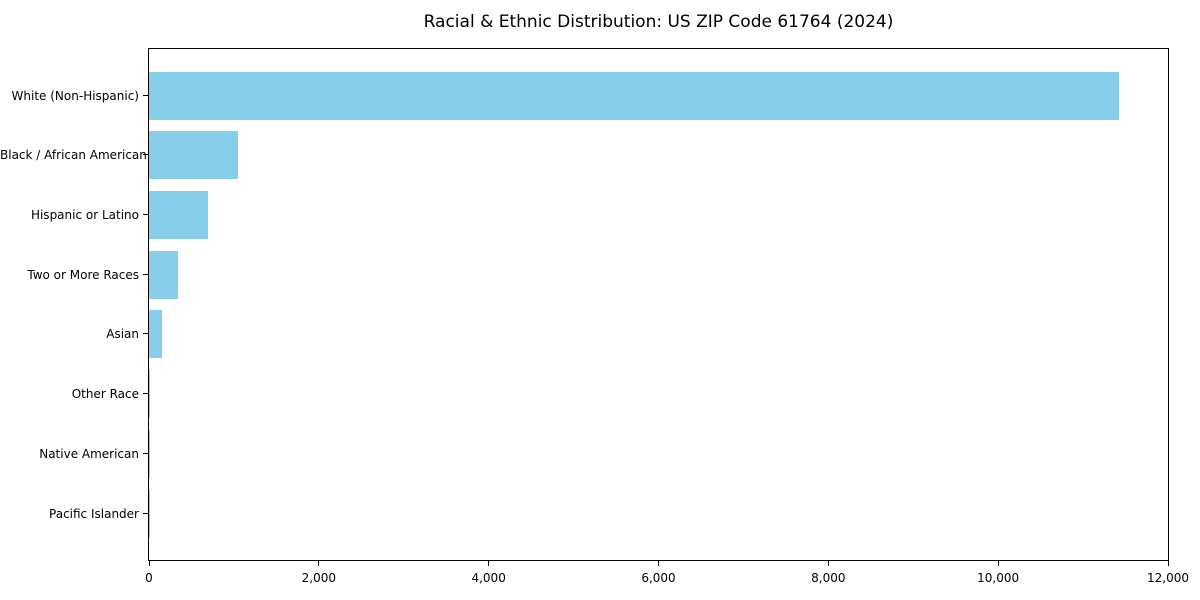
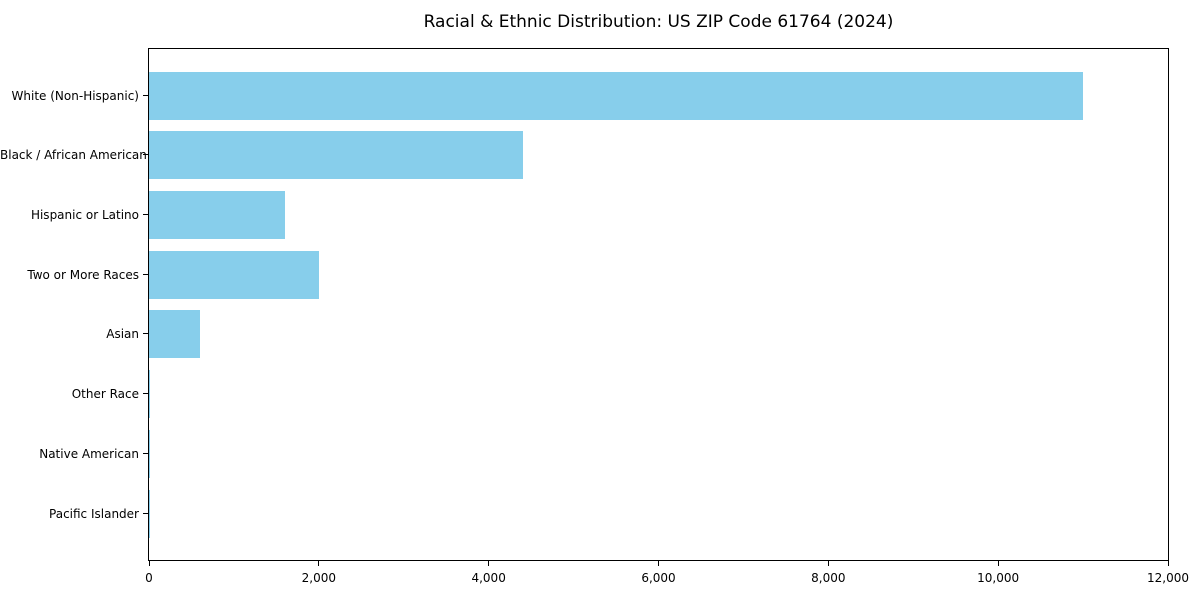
White (Non-Hispanic): 11400 -> 11000
Black / African American: 1000 -> 4400
Hispanic or Latino: 700 -> 1600
Two or More Races: 300 -> 2000
Asian: 200 -> 600
